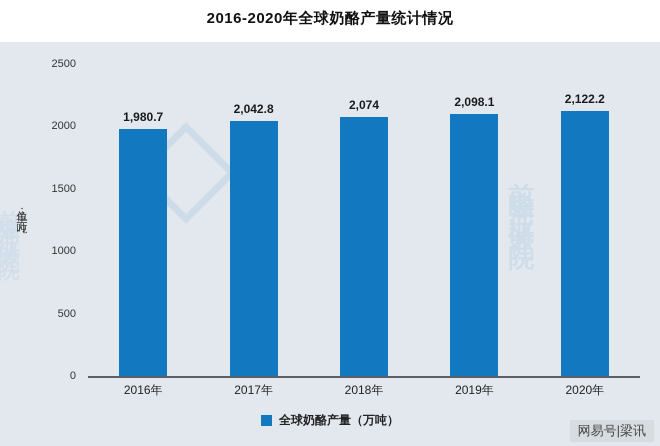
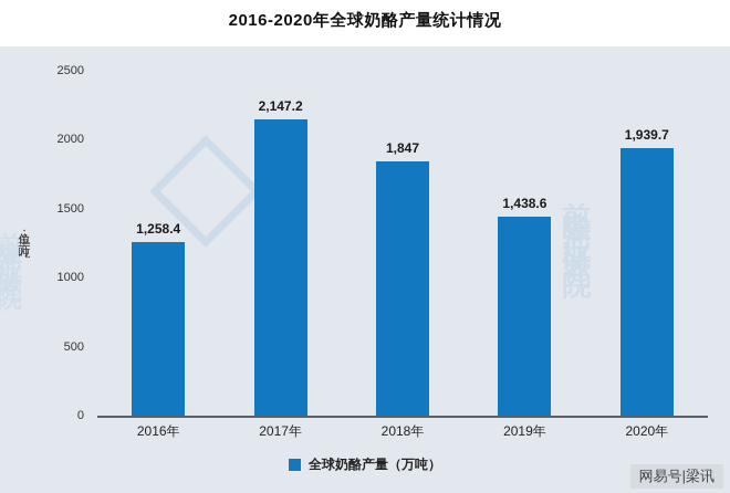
2016年: 1,980.7 -> 1,258.4
2017年: 2,042.8 -> 2,147.2
2018年: 2,074 -> 1,847
2019年: 2,098.1 -> 1,438.6
2020年: 2,122.2 -> 1,939.7
